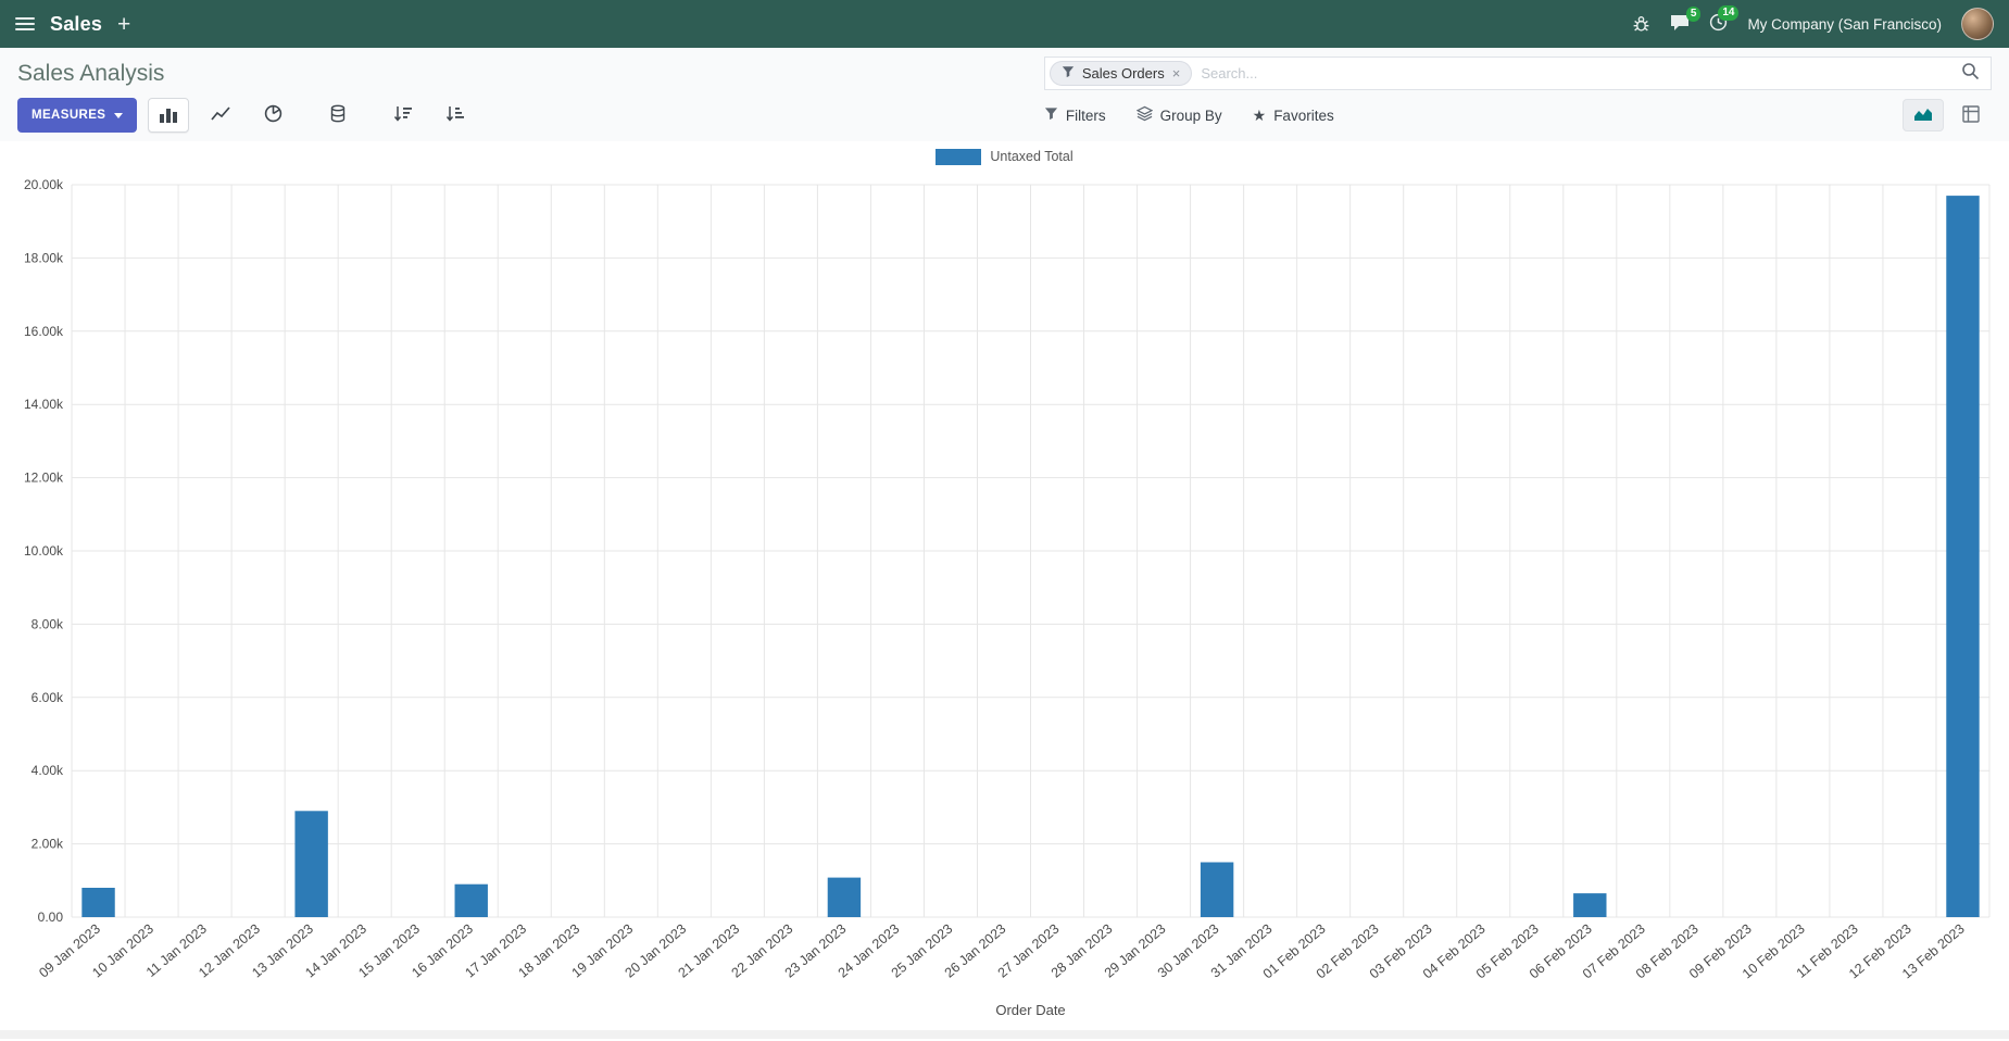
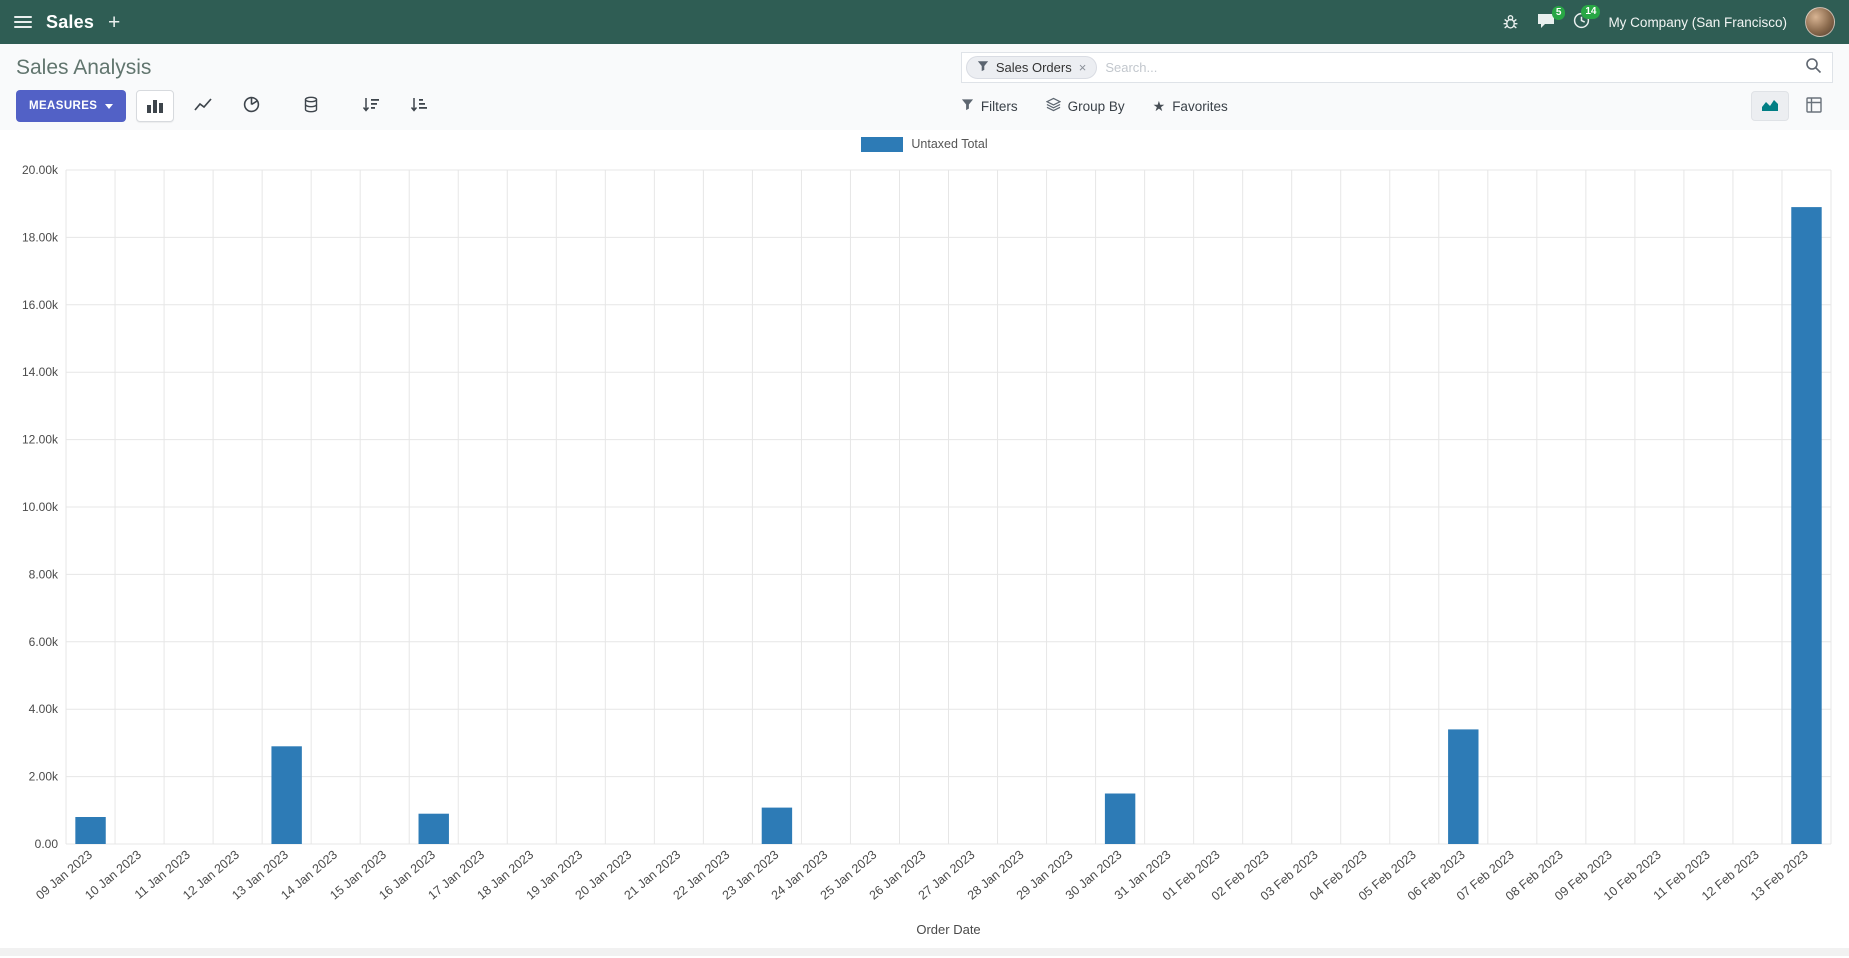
06 Feb 2023: 0.6k -> 3.4k
13 Feb 2023: 19.7k -> 18.9k
